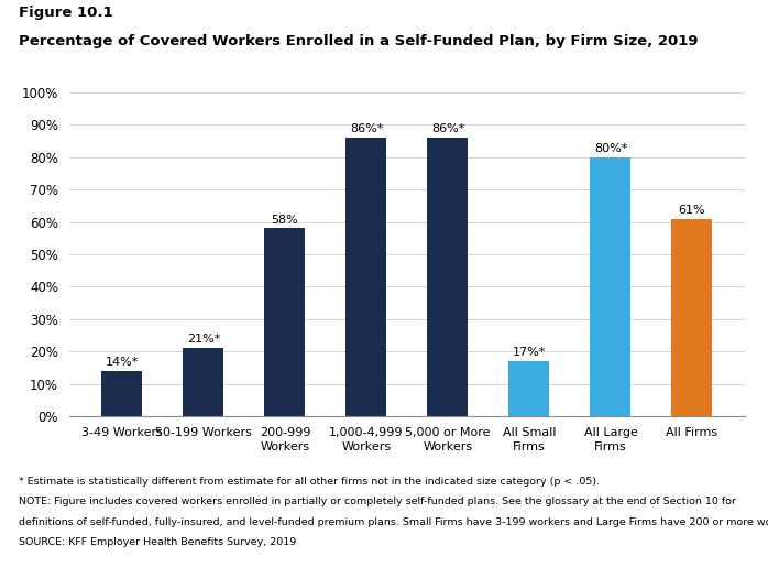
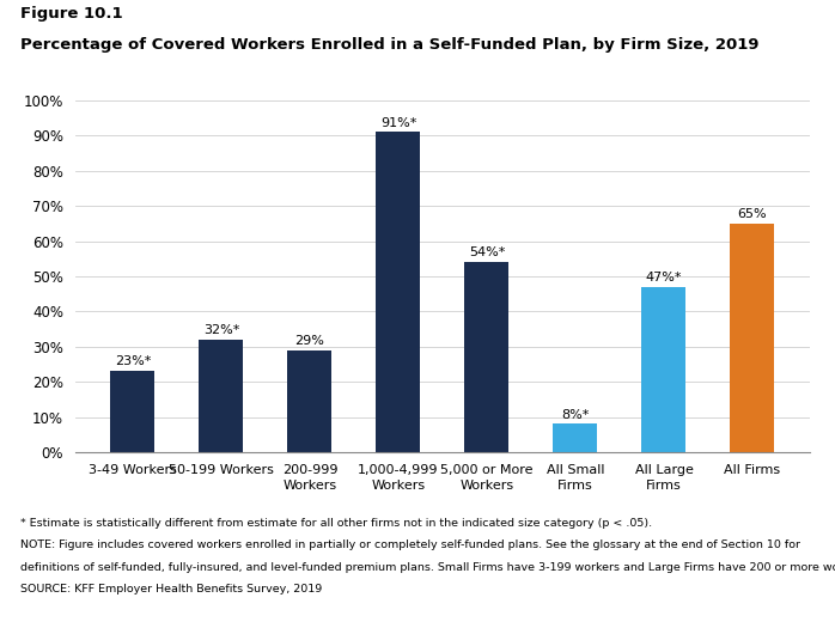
3-49 Workers: 14%* -> 23%*
50-199 Workers: 21%* -> 32%*
200-999 Workers: 58% -> 29%
1,000-4,999 Workers: 86%* -> 91%*
5,000 or More Workers: 86%* -> 54%*
All Small Firms: 17%* -> 8%*
All Large Firms: 80%* -> 47%*
All Firms: 61% -> 65%
